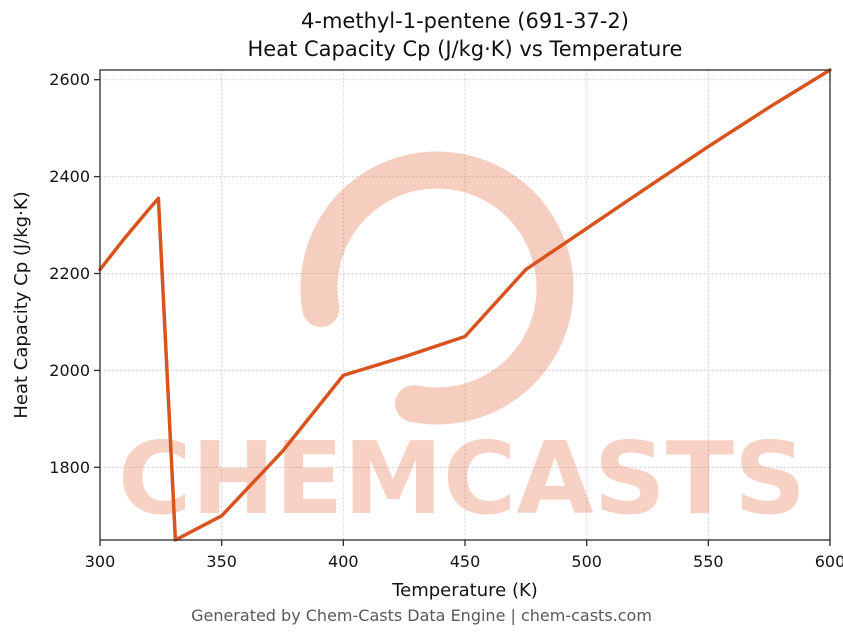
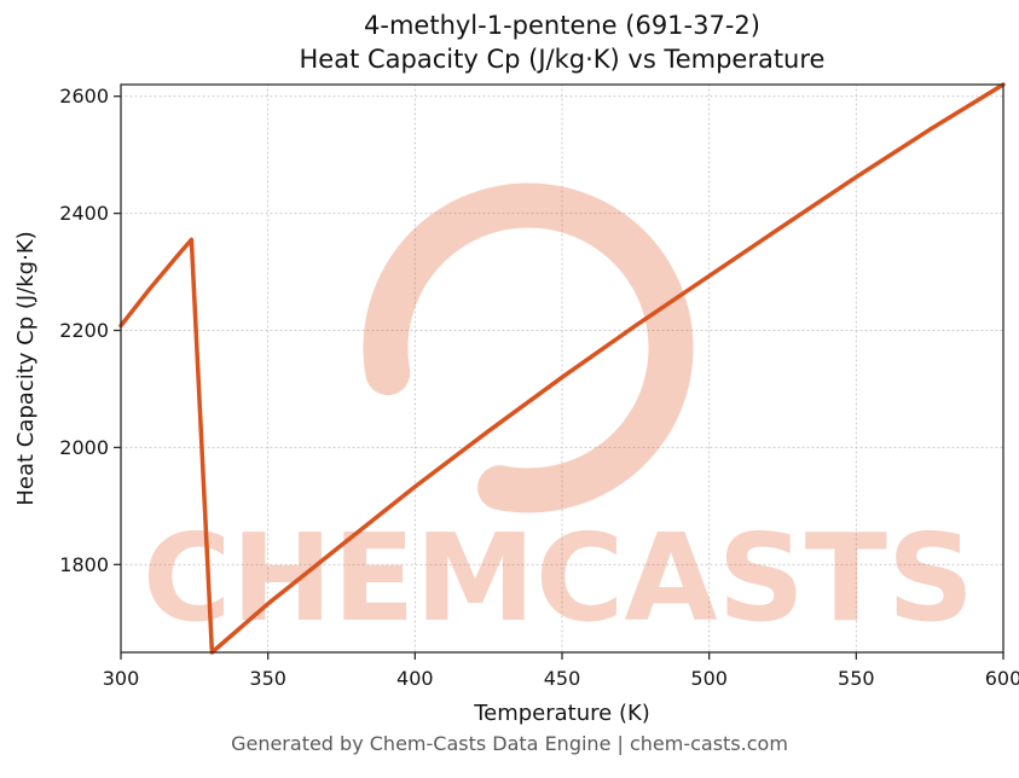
350: 1700 -> 1730
400: 1990 -> 1930
450: 2070 -> 2120
